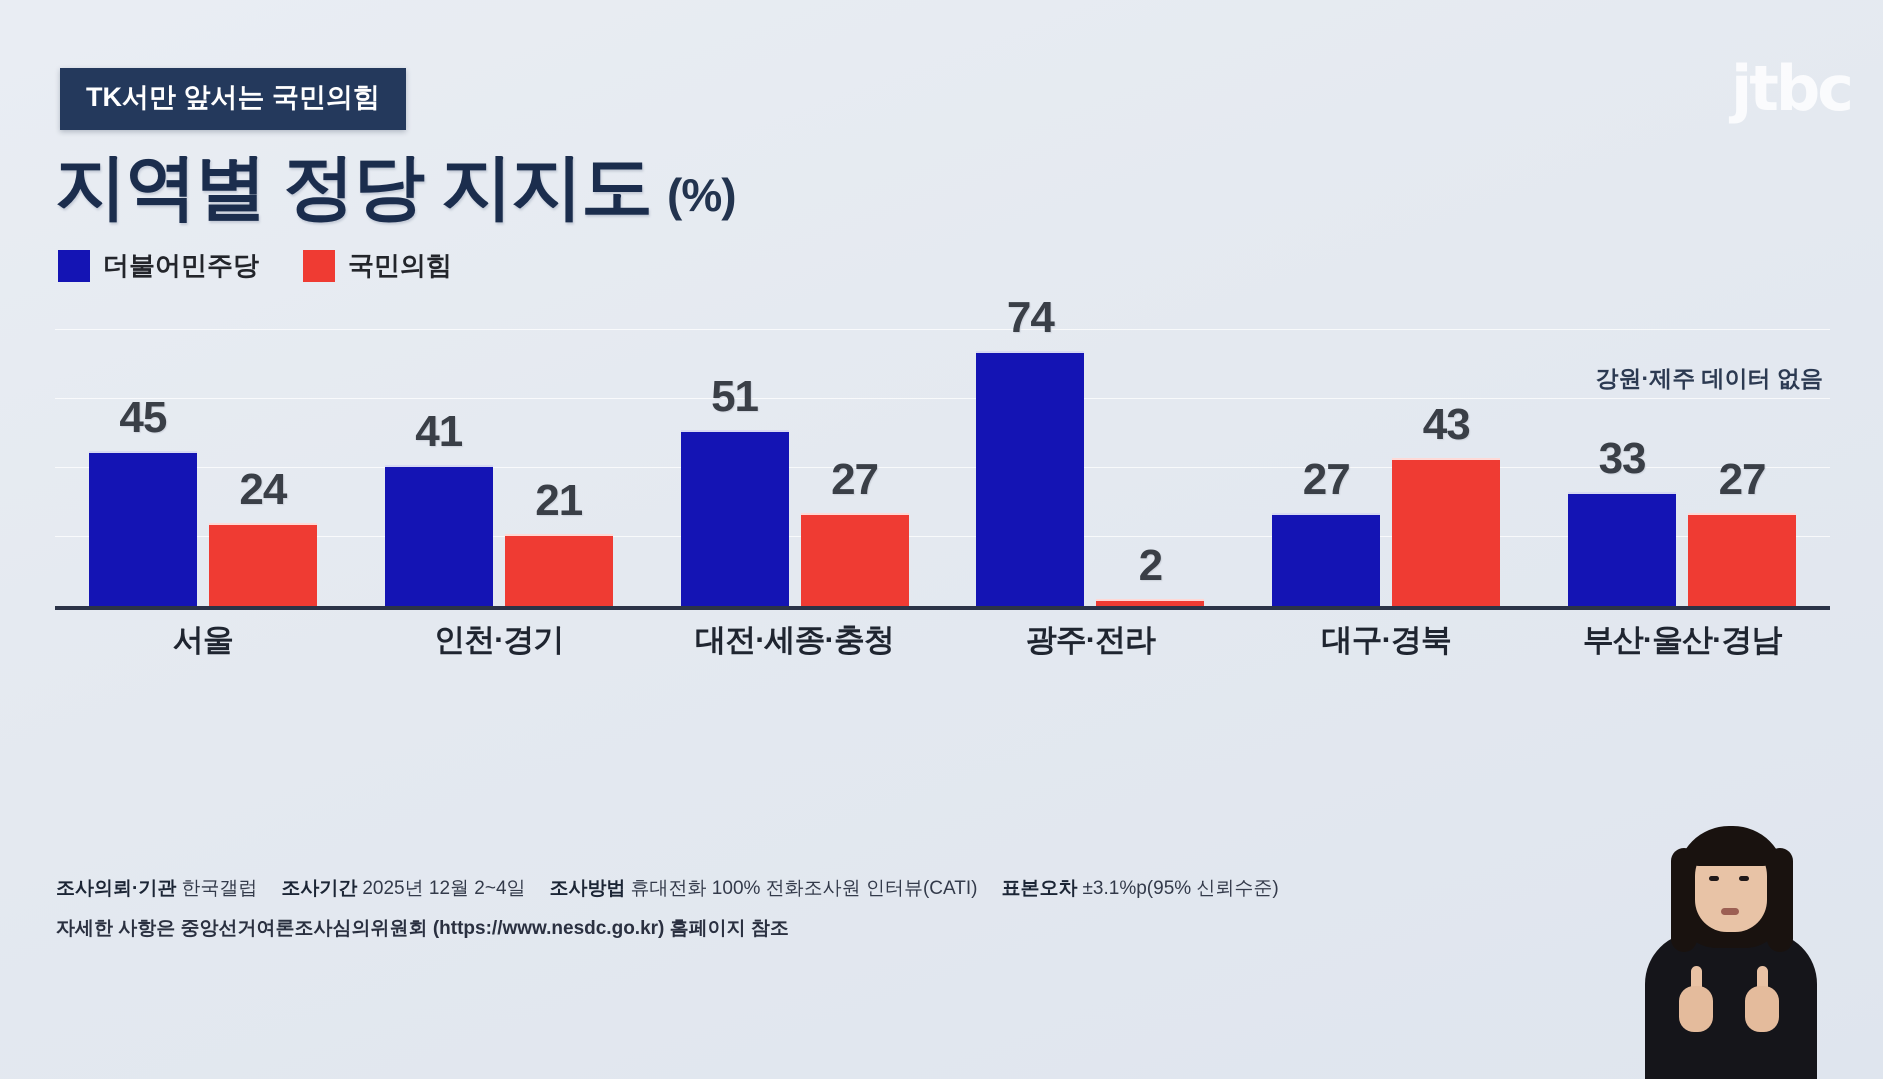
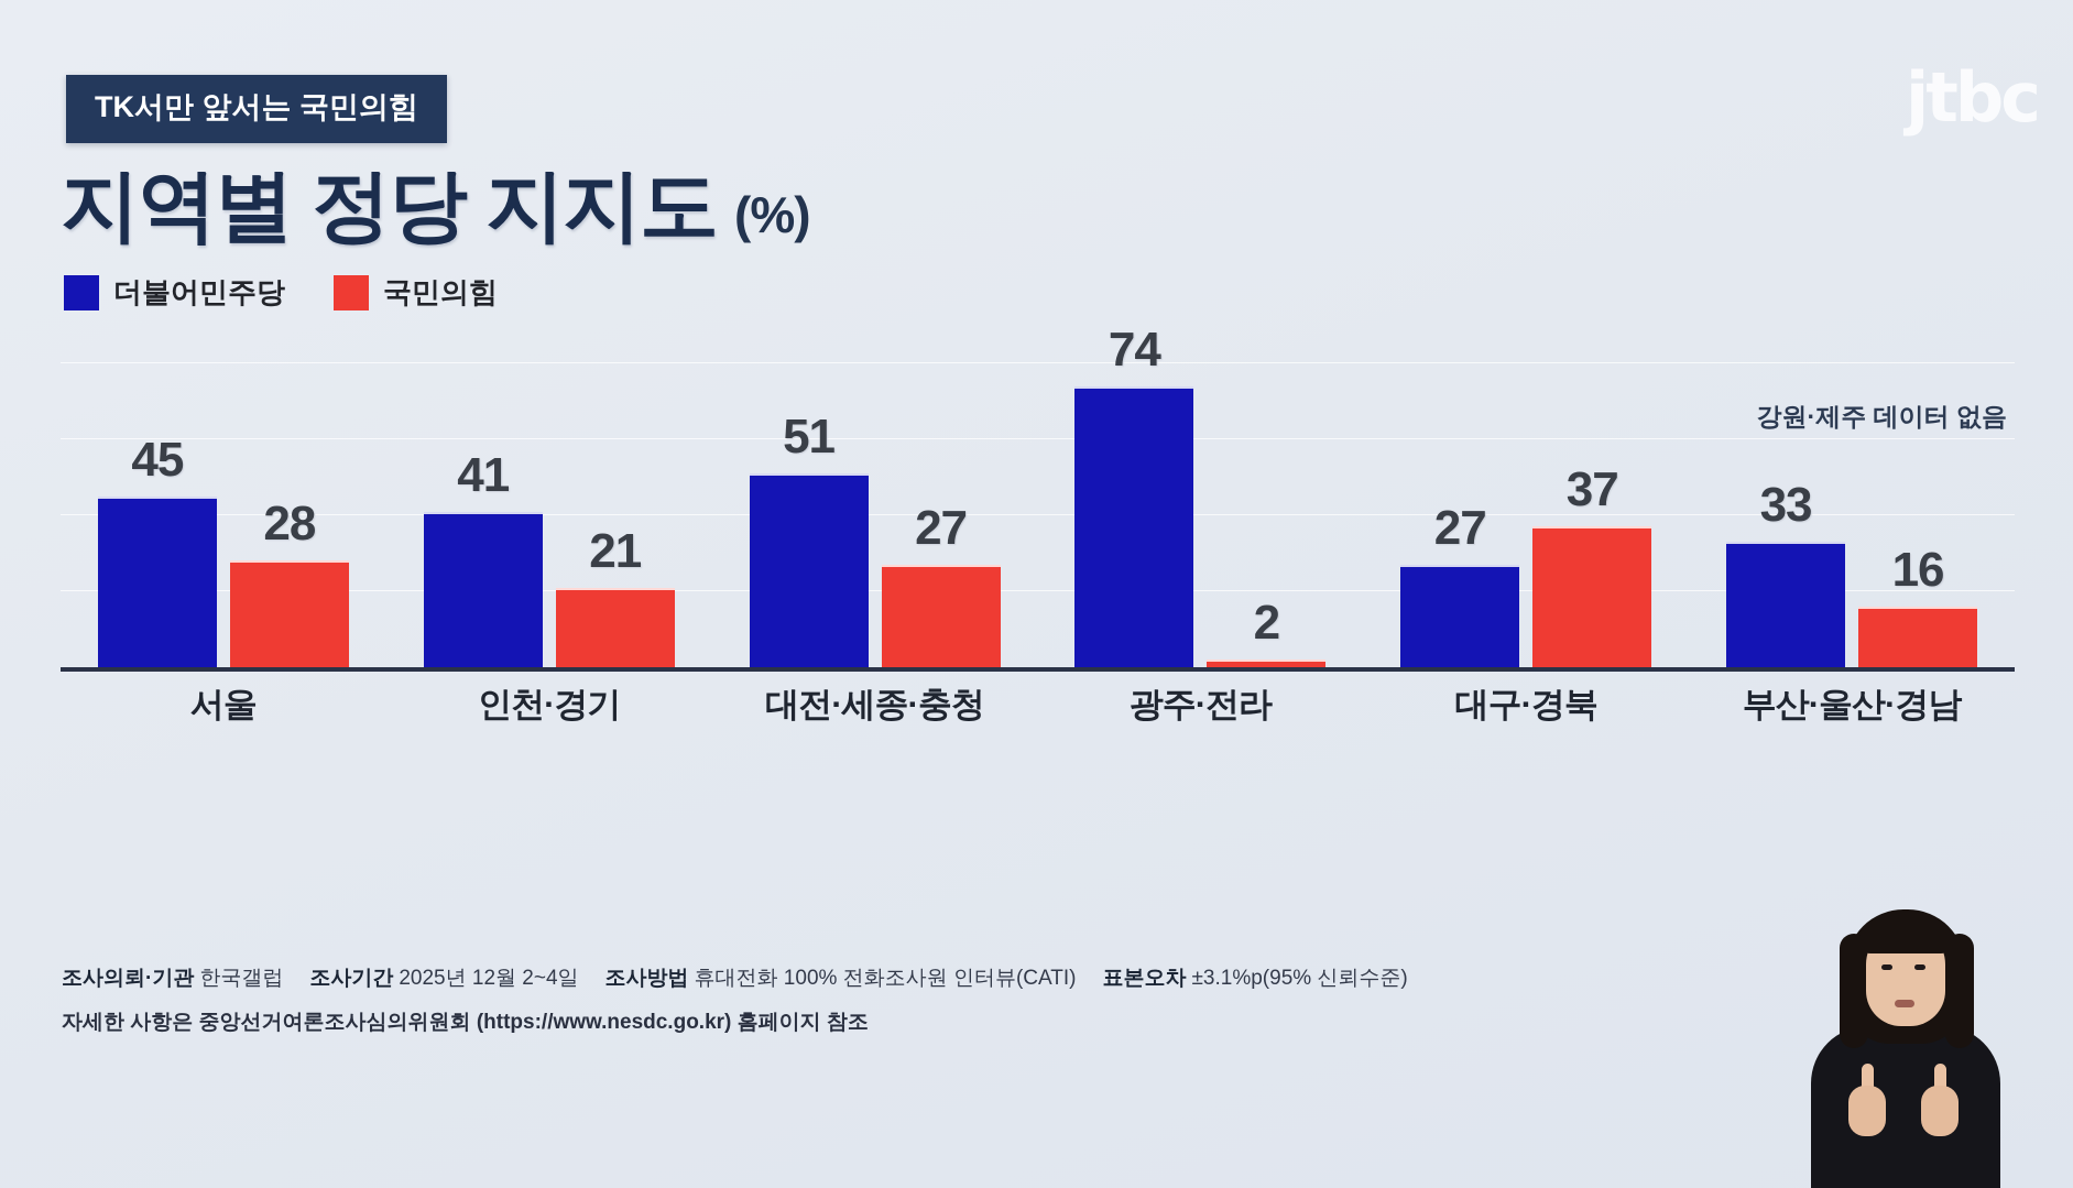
국민의힘/서울: 24 -> 28
국민의힘/대구·경북: 43 -> 37
국민의힘/부산·울산·경남: 27 -> 16
